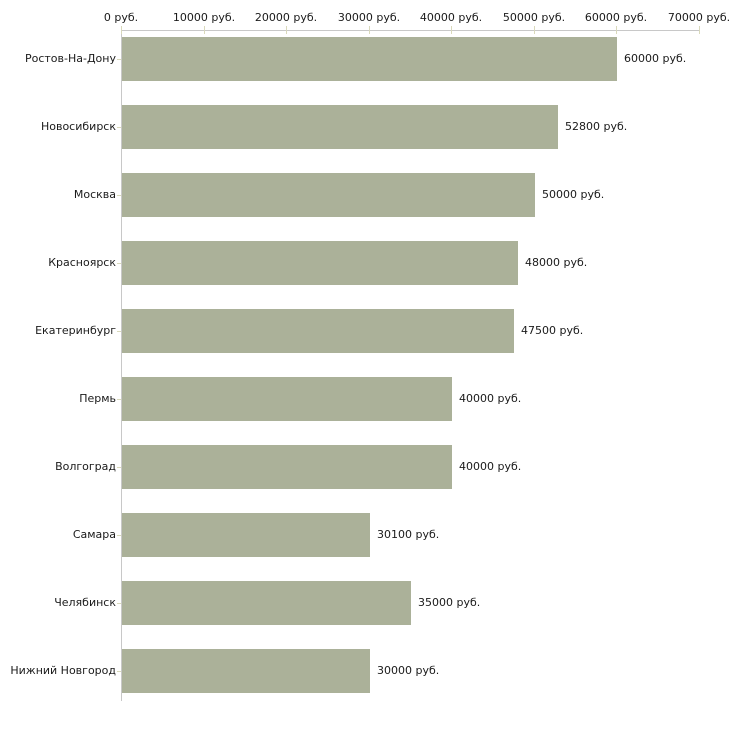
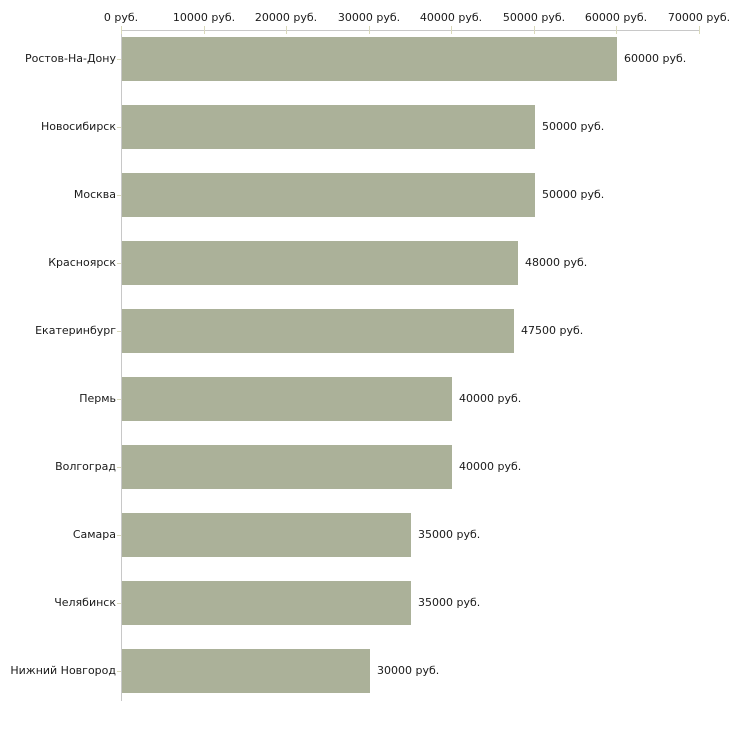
Новосибирск: 52800 -> 50000
Самара: 30100 -> 35000
